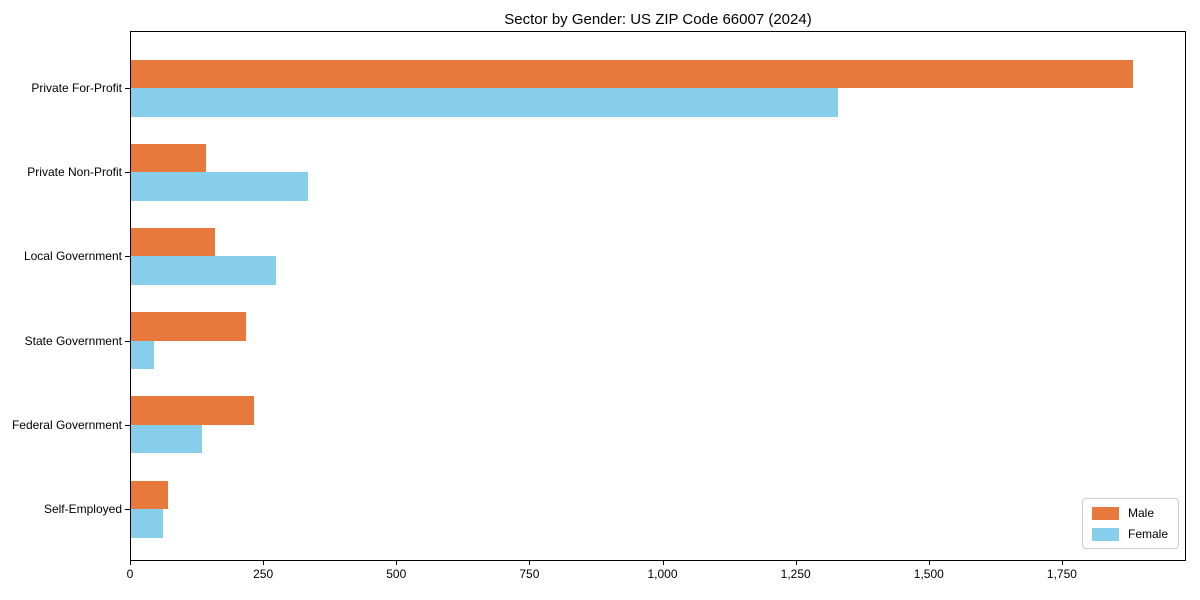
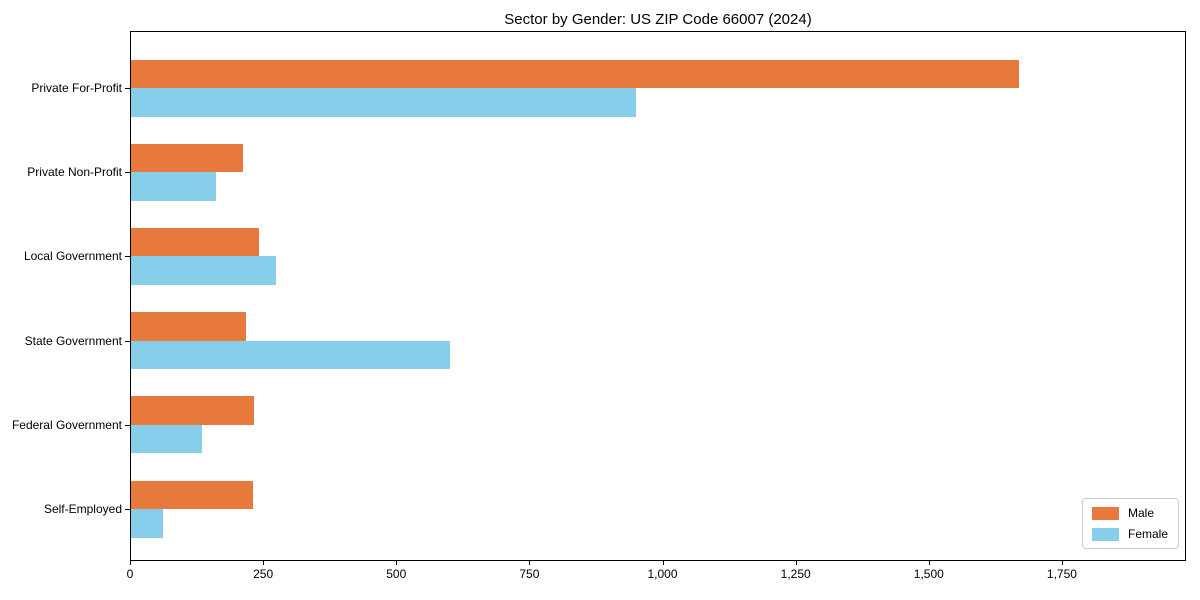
Male/Private For-Profit: 1880 -> 1670
Female/Private For-Profit: 1330 -> 950
Male/Private Non-Profit: 140 -> 210
Female/Private Non-Profit: 330 -> 160
Male/Local Government: 160 -> 240
Female/State Government: 40 -> 600
Male/Self-Employed: 70 -> 230
